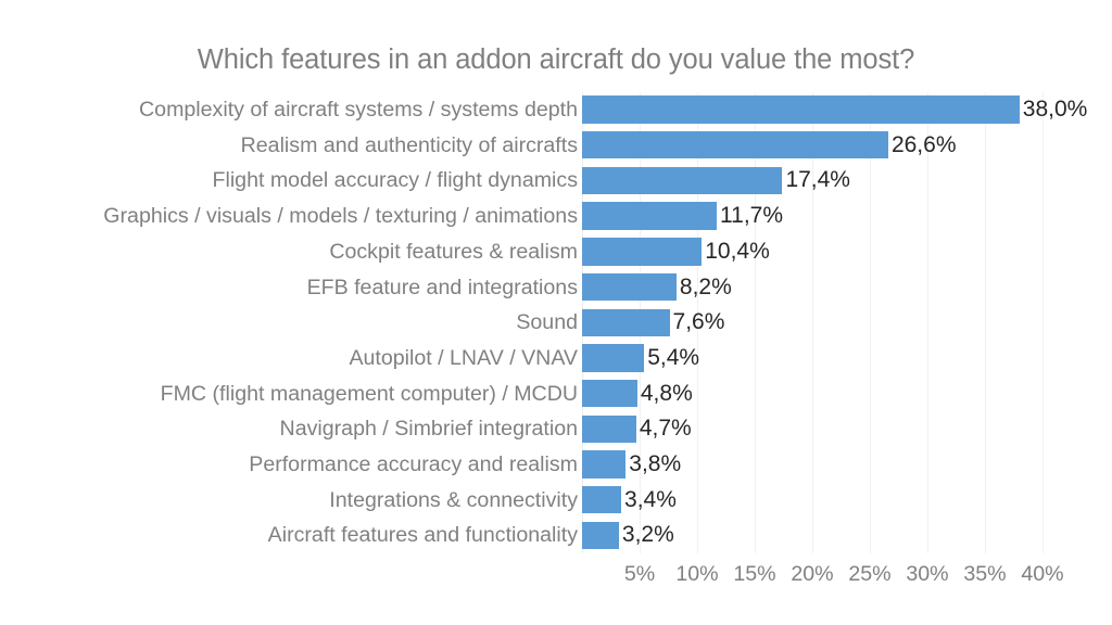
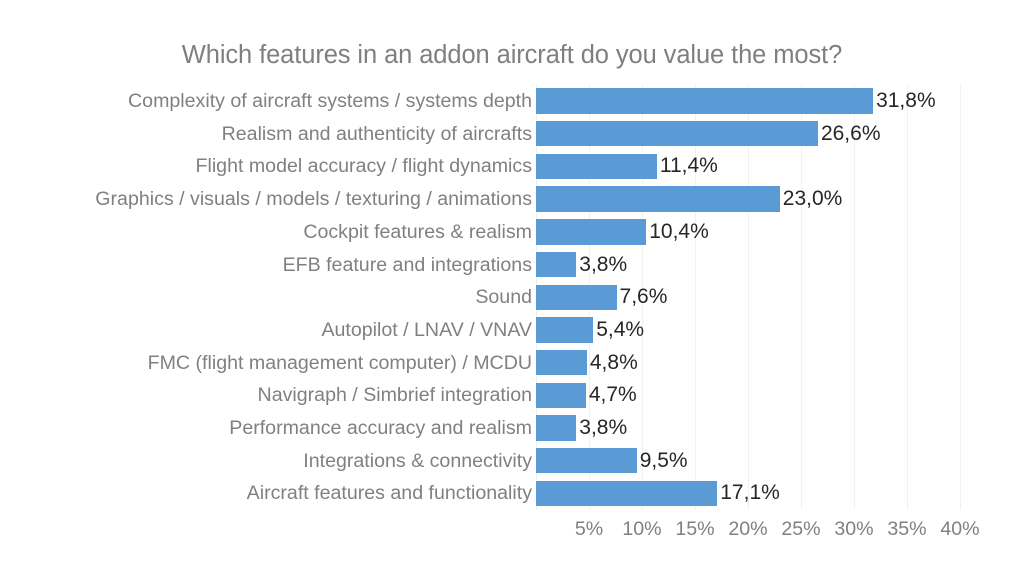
Complexity of aircraft systems / systems depth: 38,0% -> 31,8%
Flight model accuracy / flight dynamics: 17,4% -> 11,4%
Graphics / visuals / models / texturing / animations: 11,7% -> 23,0%
EFB feature and integrations: 8,2% -> 3,8%
Integrations & connectivity: 3,4% -> 9,5%
Aircraft features and functionality: 3,2% -> 17,1%
